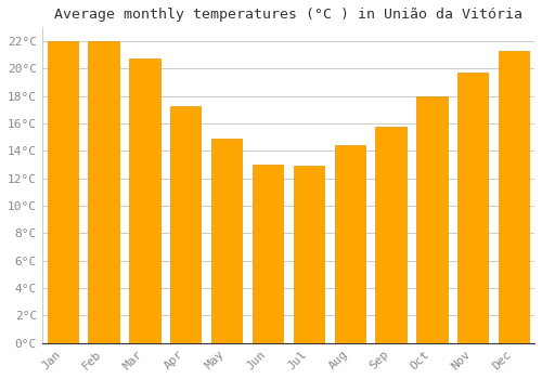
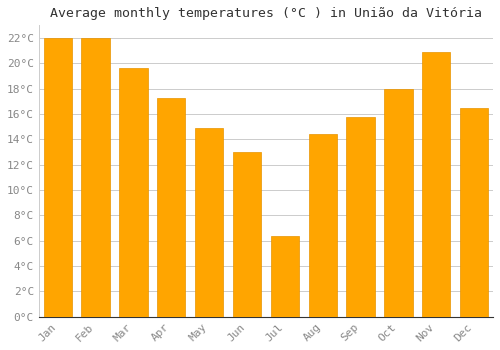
Mar: 20.7°C -> 19.6°C
Jul: 12.9°C -> 6.4°C
Nov: 19.7°C -> 20.9°C
Dec: 21.3°C -> 16.5°C
